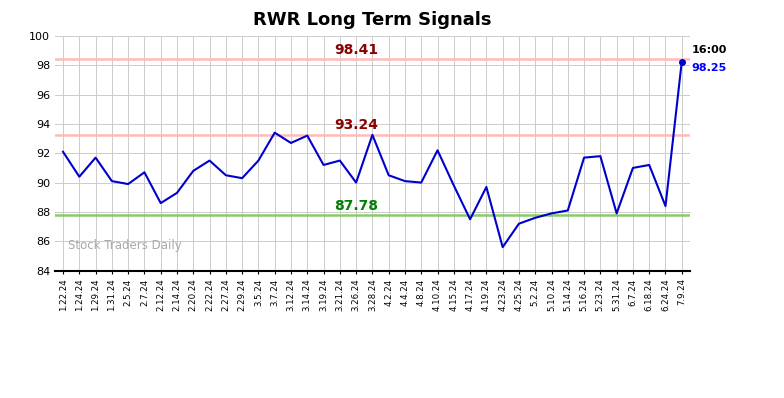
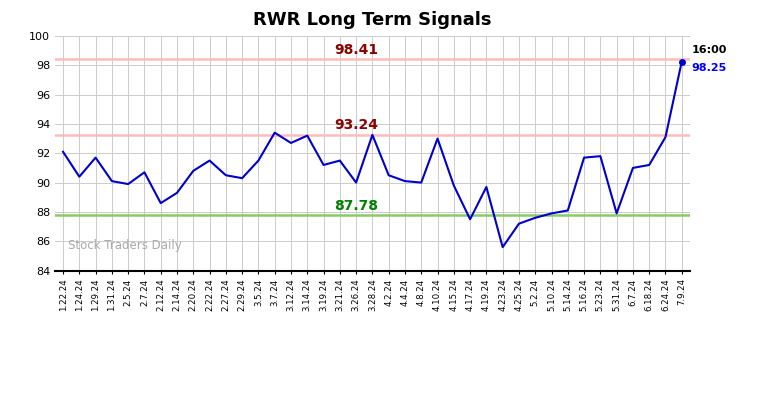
4.10.24: 92.2 -> 93.0
6.24.24: 88.4 -> 93.1
